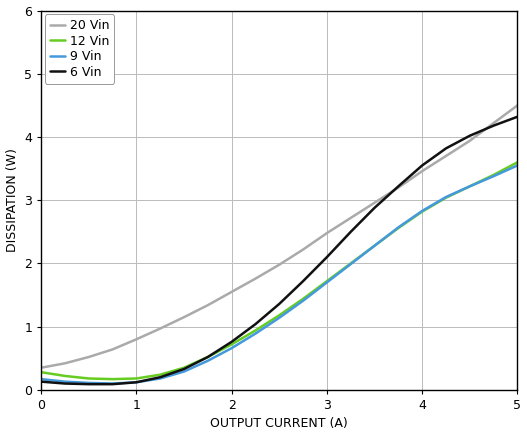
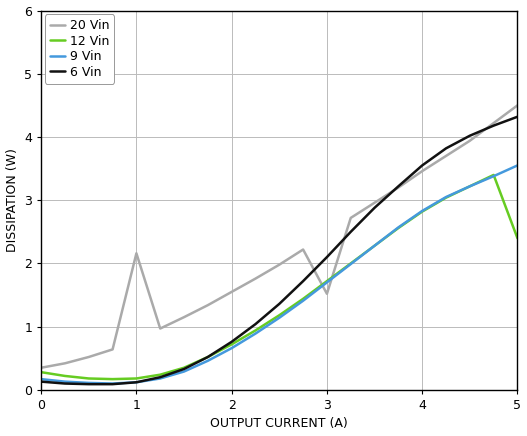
20 Vin/1: 0.80 -> 2.16
20 Vin/3: 2.48 -> 1.52
12 Vin/5: 3.60 -> 2.40
